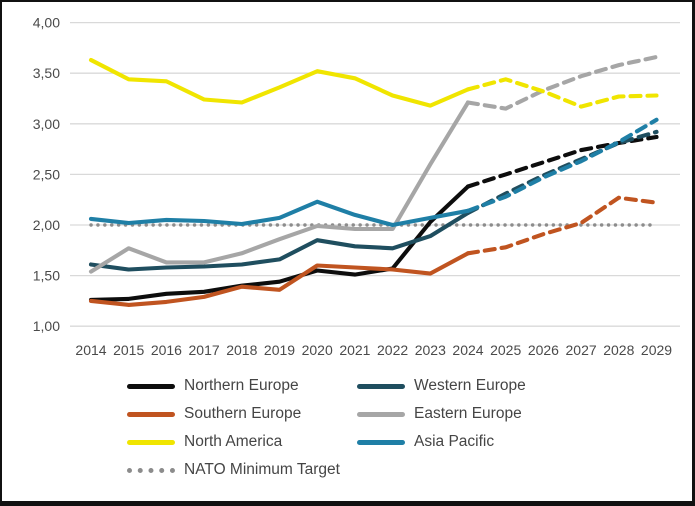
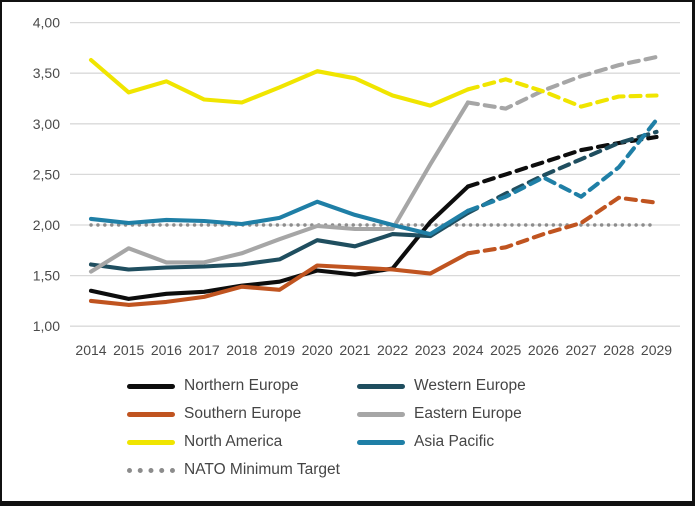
Northern Europe/2014: 1,26 -> 1,35
North America/2015: 3,44 -> 3,31
Western Europe/2022: 1,77 -> 1,91
Asia Pacific/2023: 2,07 -> 1,91
Asia Pacific/2027: 2,63 -> 2,28
Asia Pacific/2028: 2,82 -> 2,57
